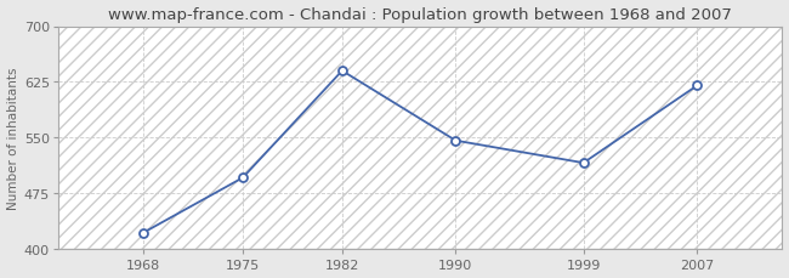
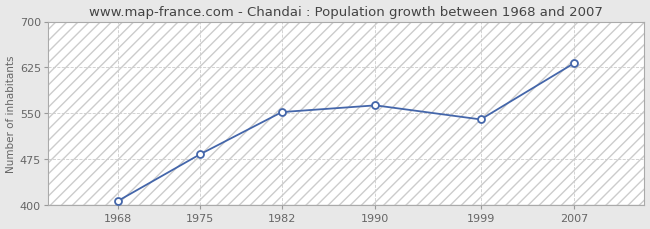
1968: 422 -> 407
1975: 496 -> 483
1982: 640 -> 552
1990: 546 -> 563
1999: 516 -> 540
2007: 620 -> 632
